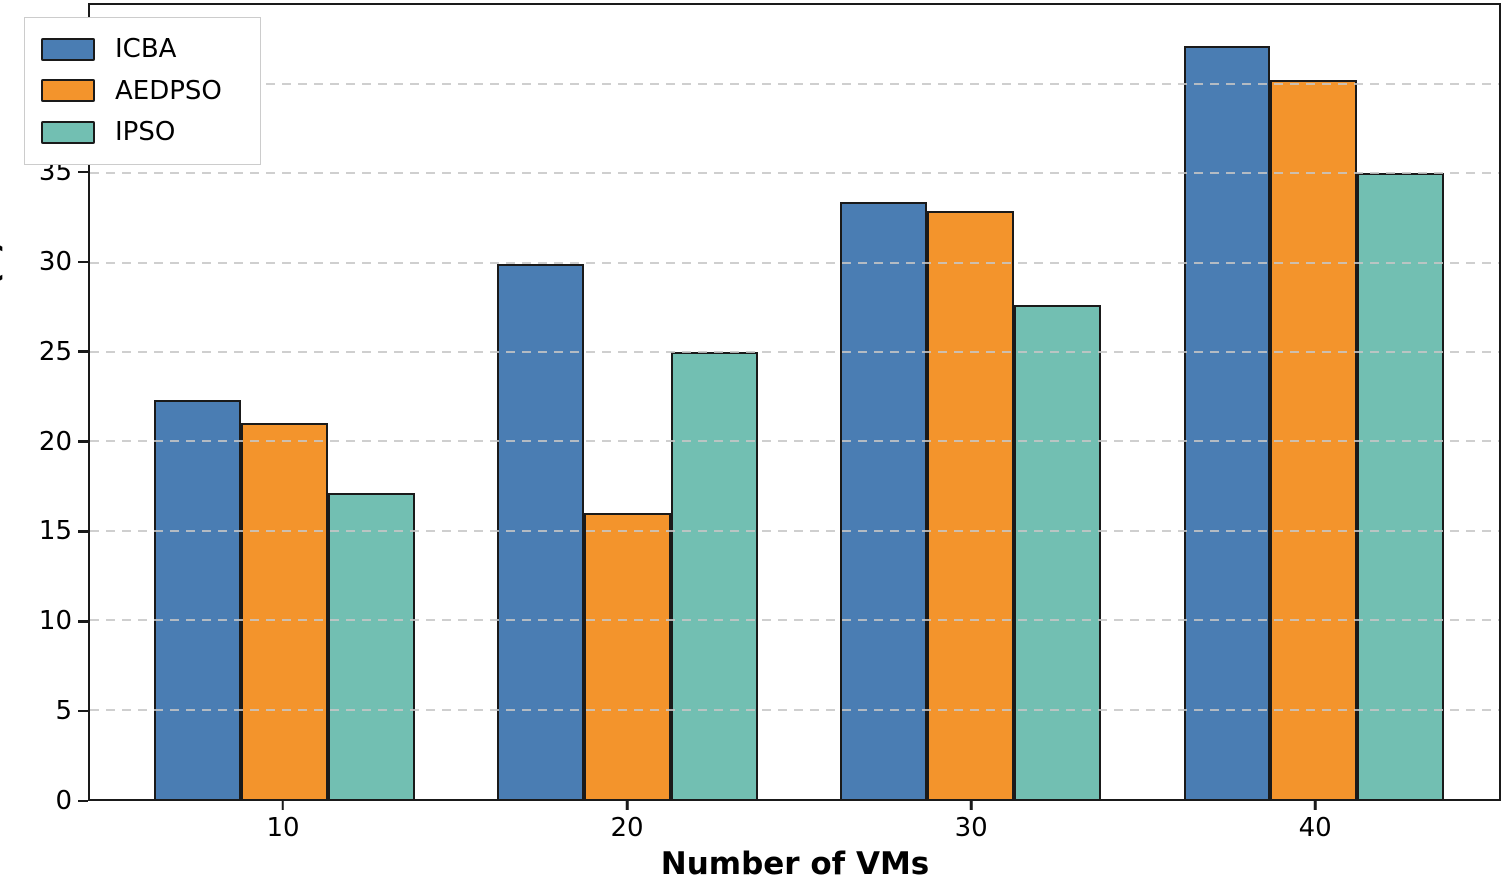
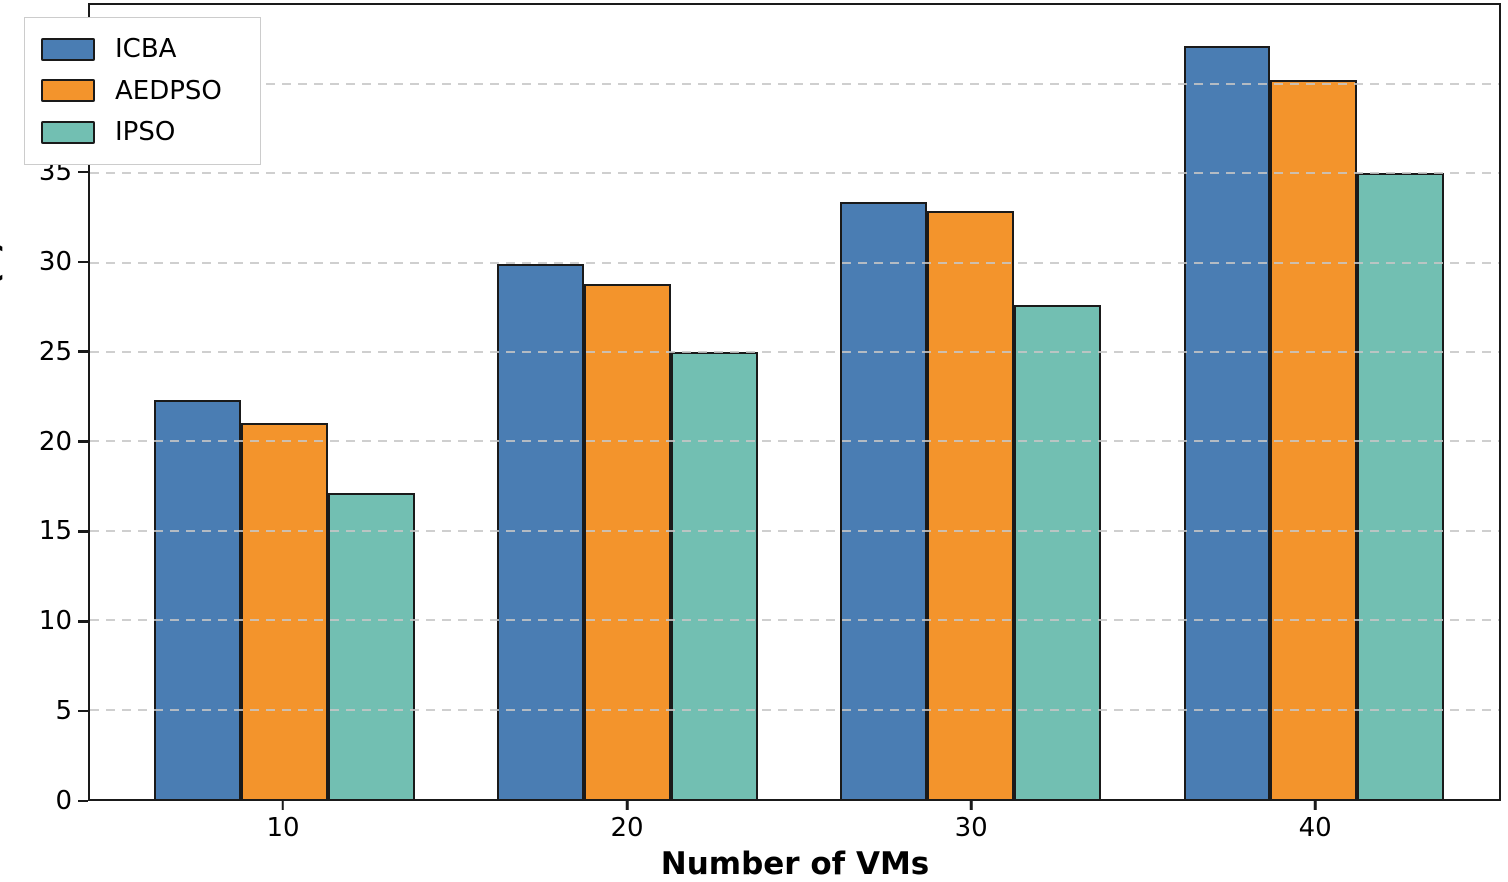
AEDPSO/20: 16.0 -> 28.8
